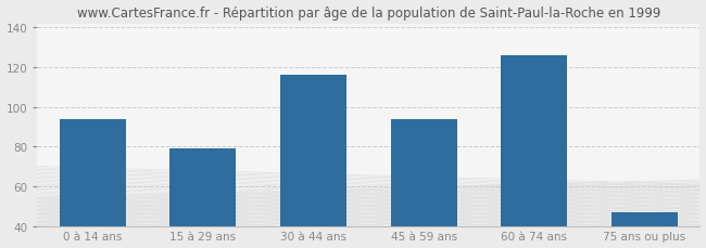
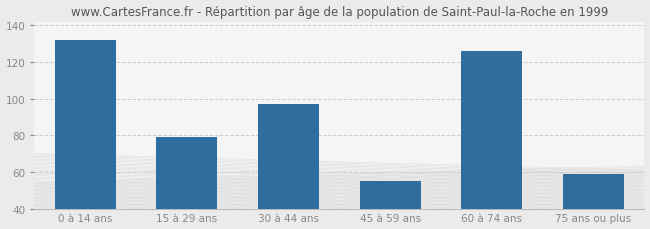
0 à 14 ans: 94 -> 132
30 à 44 ans: 116 -> 97
45 à 59 ans: 94 -> 55
75 ans ou plus: 47 -> 59
